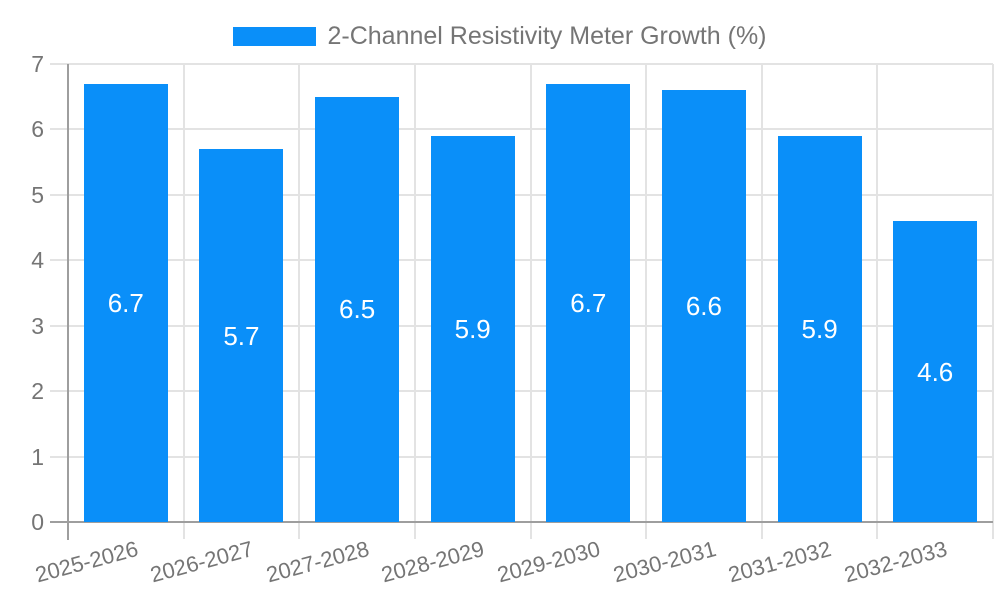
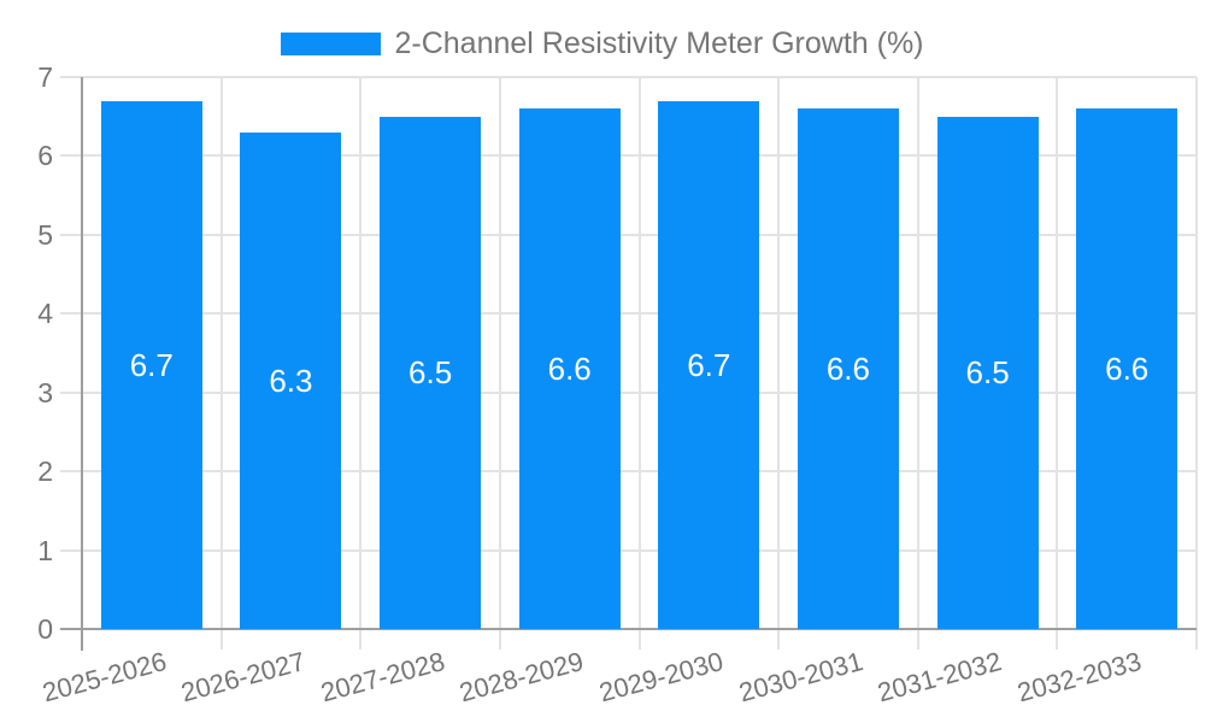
2026-2027: 5.7 -> 6.3
2028-2029: 5.9 -> 6.6
2031-2032: 5.9 -> 6.5
2032-2033: 4.6 -> 6.6
